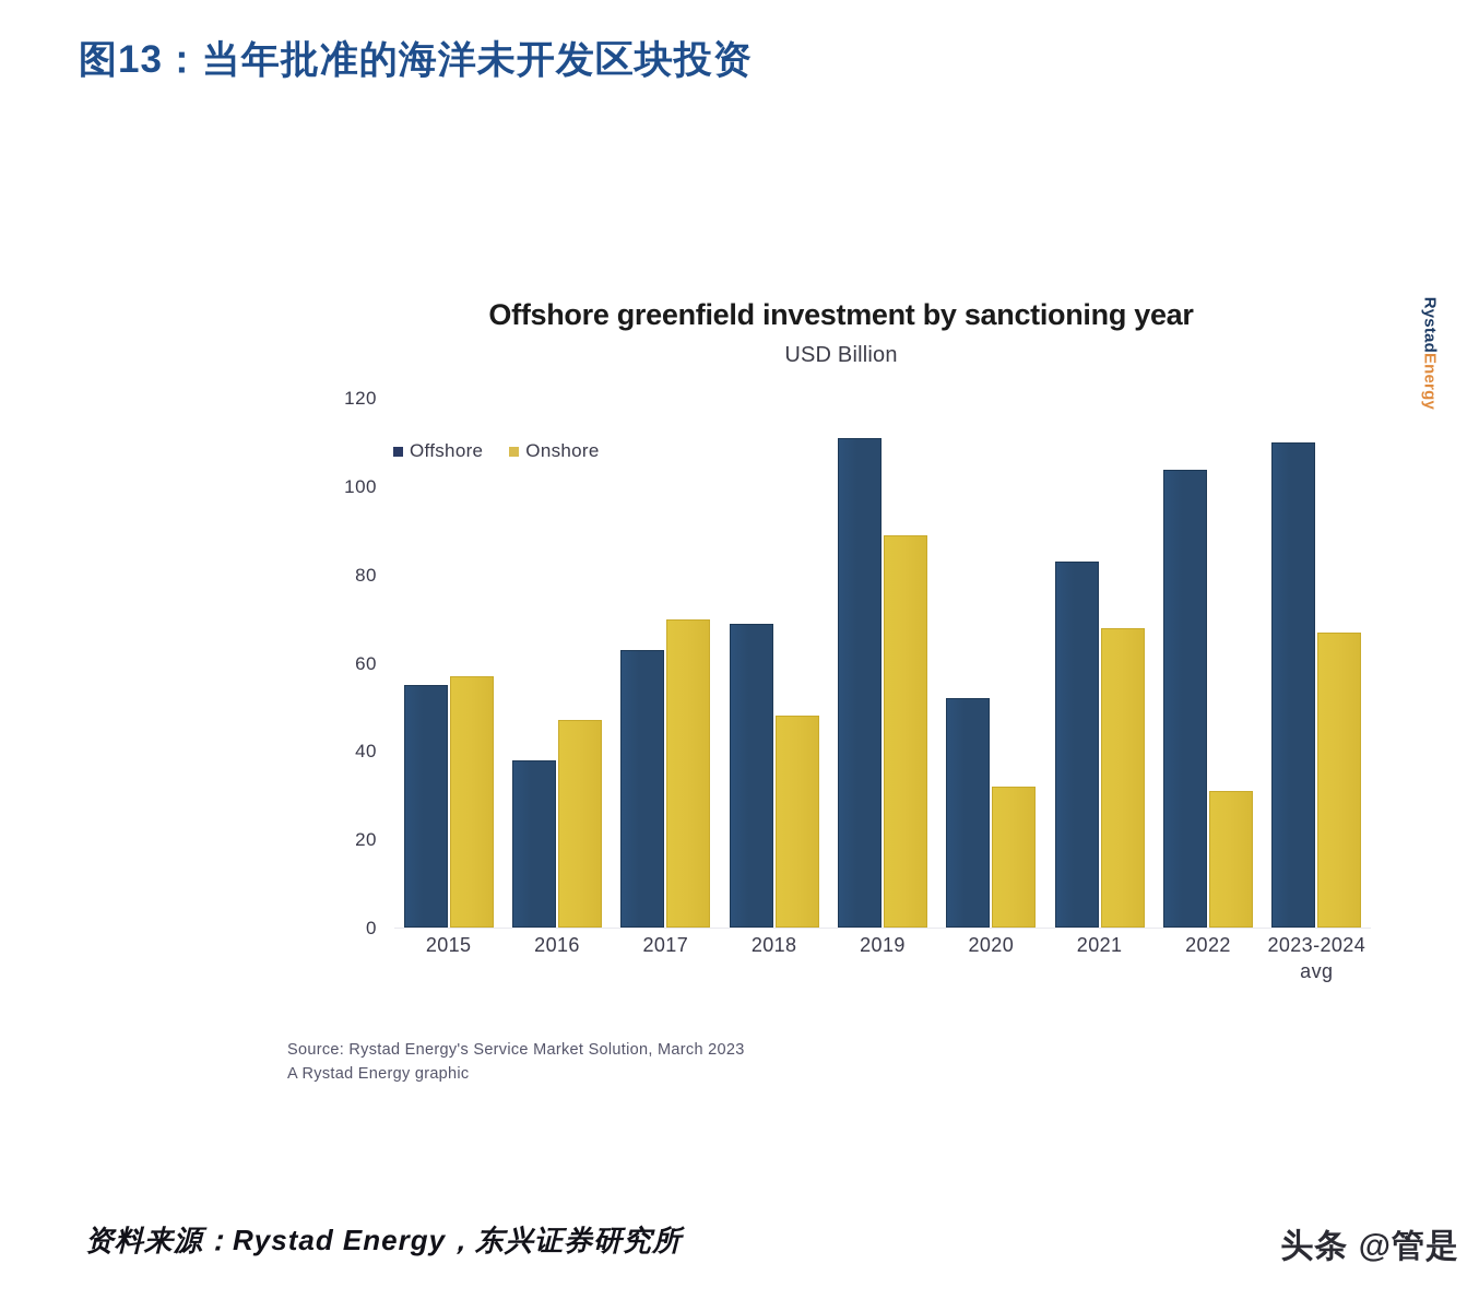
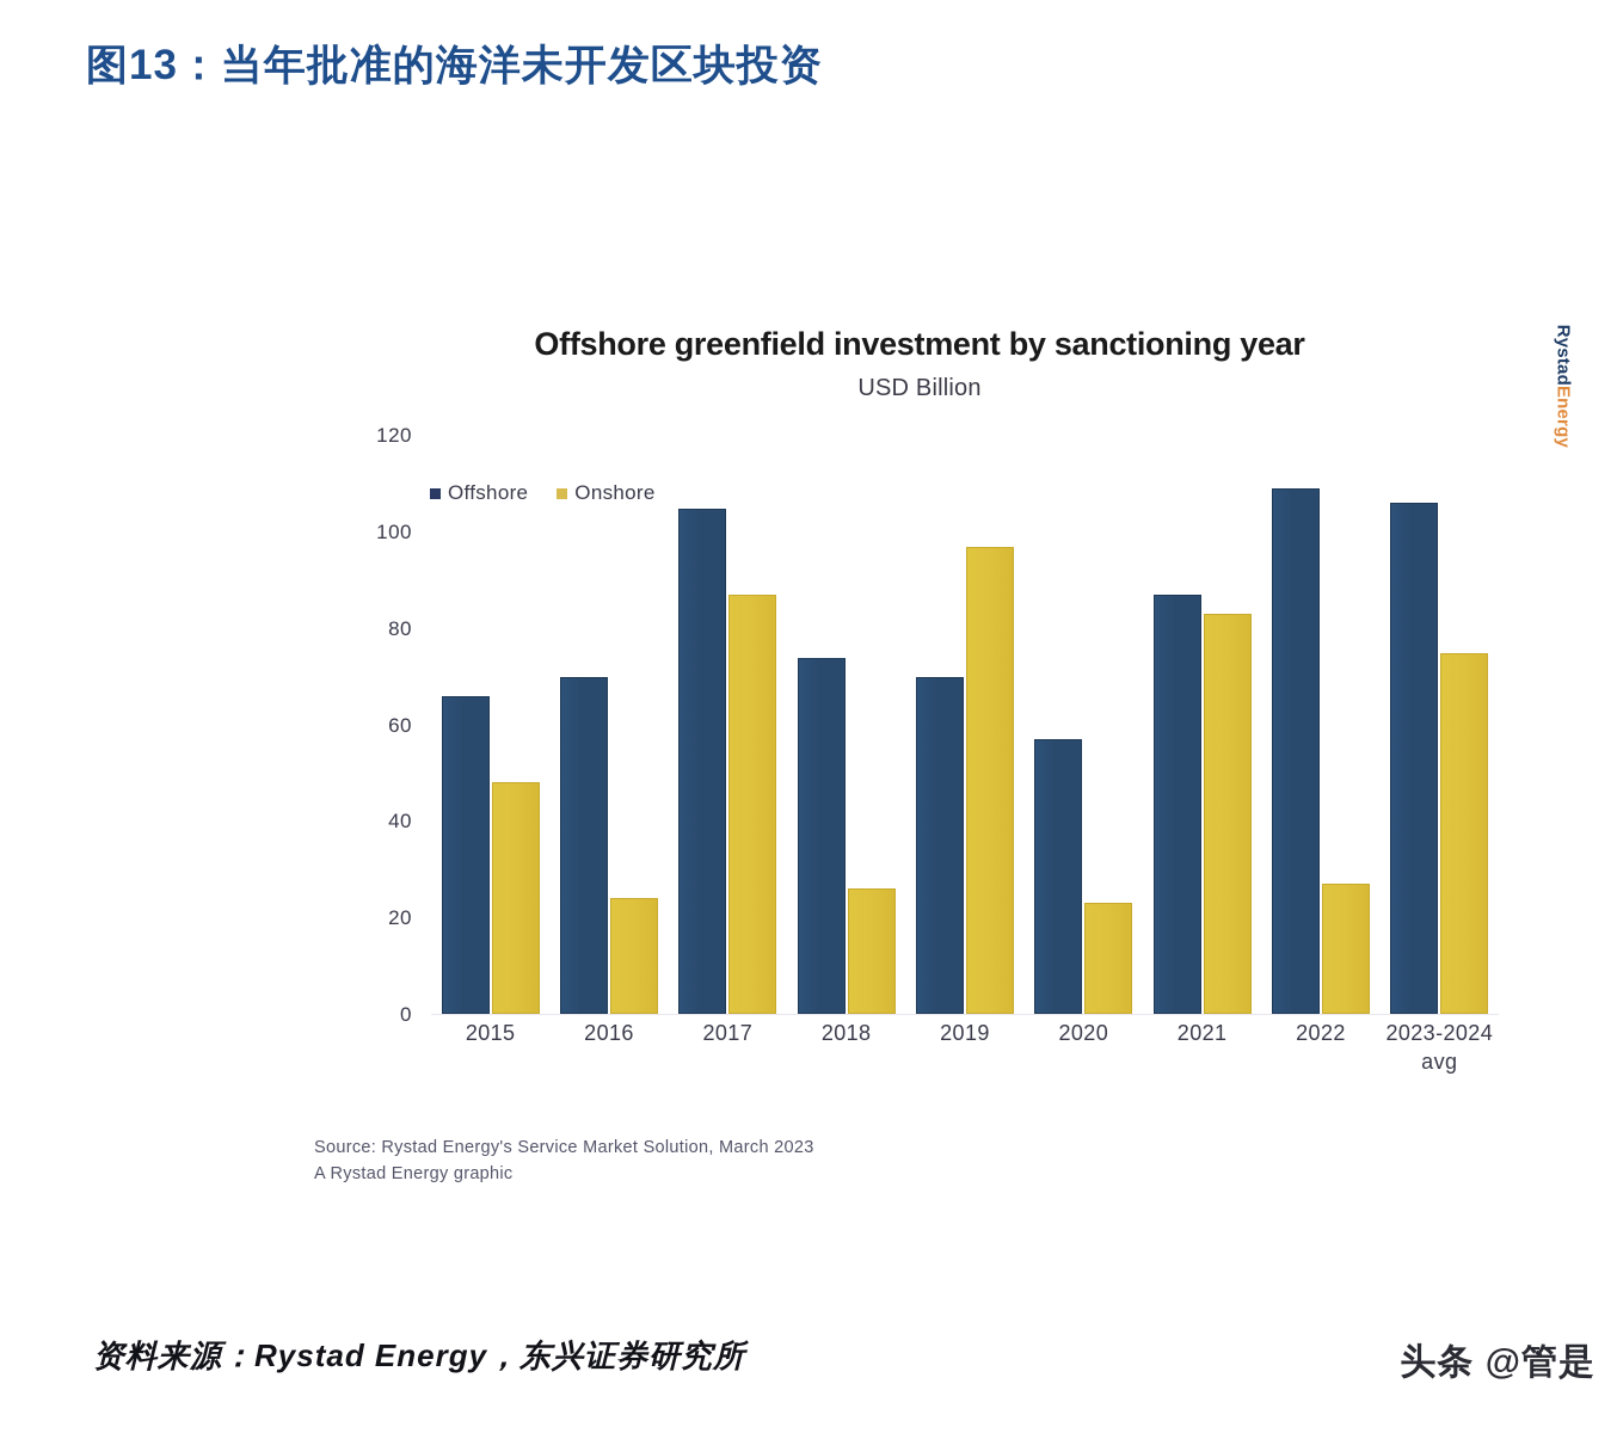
Offshore/2015: 55 -> 66
Onshore/2015: 57 -> 48
Offshore/2016: 38 -> 70
Onshore/2016: 47 -> 24
Offshore/2017: 63 -> 105
Onshore/2017: 70 -> 87
Offshore/2018: 69 -> 74
Onshore/2018: 48 -> 26
Offshore/2019: 111 -> 70
Onshore/2019: 89 -> 97
Offshore/2020: 52 -> 57
Onshore/2020: 32 -> 23
Offshore/2021: 83 -> 87
Onshore/2021: 68 -> 83
Offshore/2022: 104 -> 109
Onshore/2022: 31 -> 27
Offshore/2023-2024 avg: 110 -> 106
Onshore/2023-2024 avg: 67 -> 75
